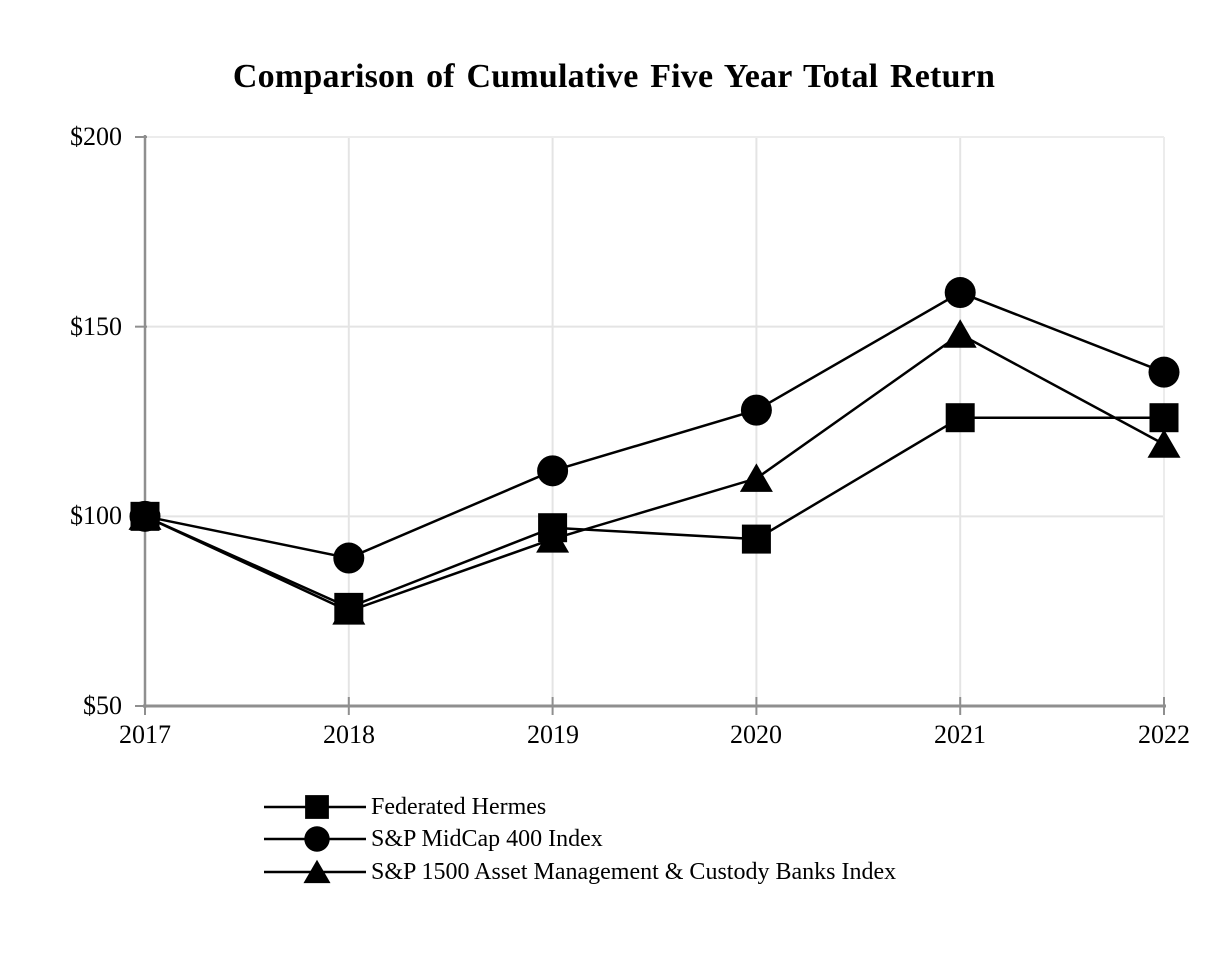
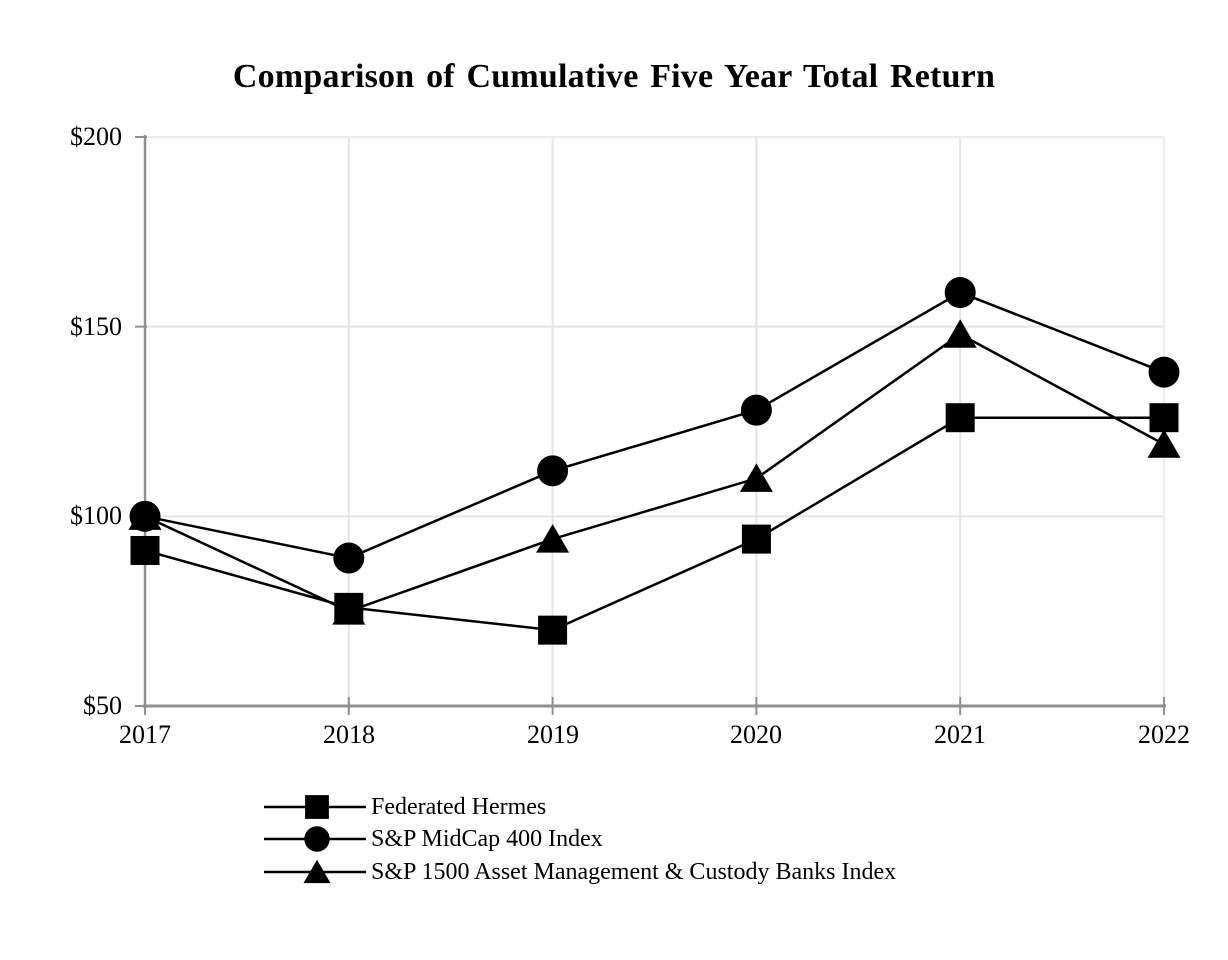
Federated Hermes/2017: $100 -> $91
Federated Hermes/2019: $97 -> $70
